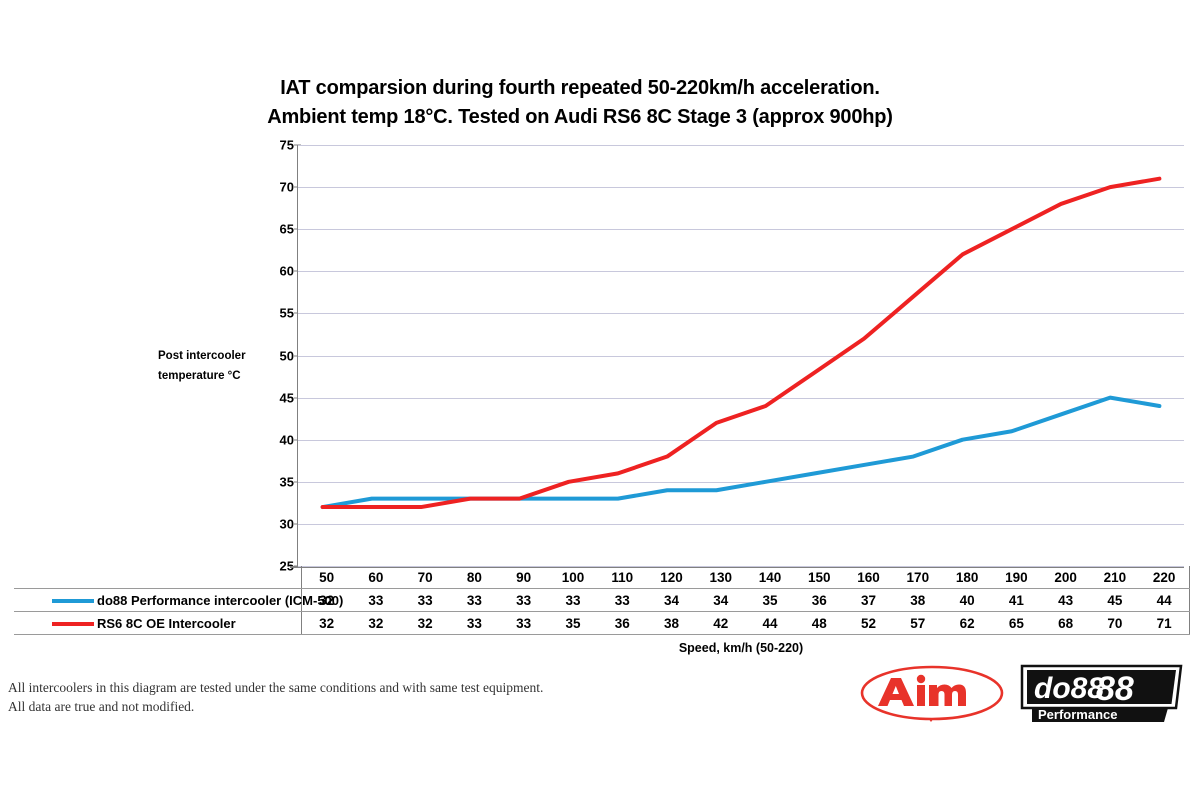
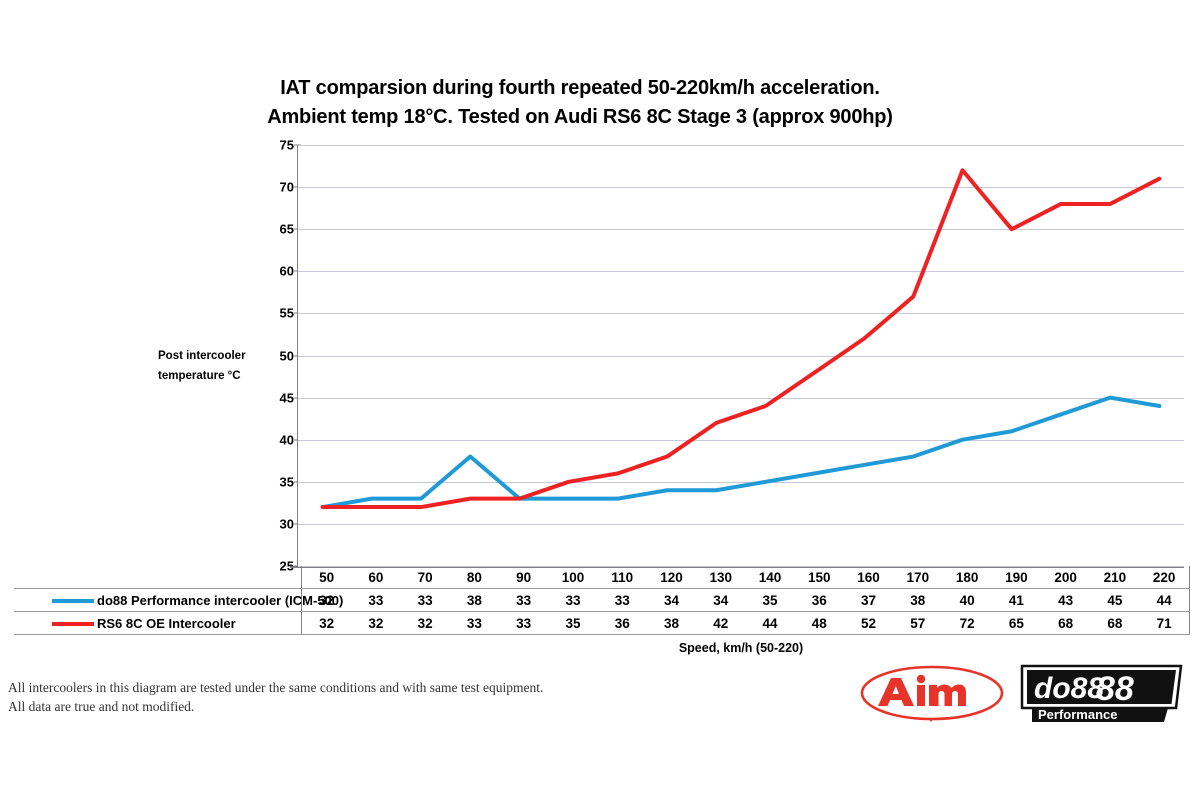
do88 Performance intercooler (ICM-500)/80: 33 -> 38
RS6 8C OE Intercooler/180: 62 -> 72
RS6 8C OE Intercooler/210: 70 -> 68
